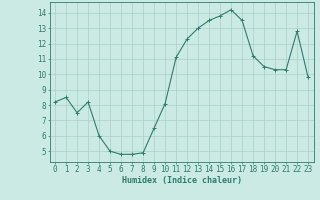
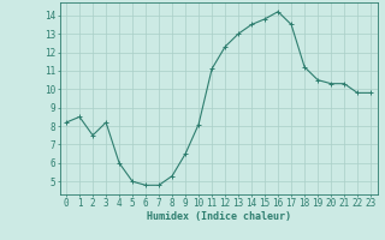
8: 4.9 -> 5.3
22: 12.8 -> 9.8
